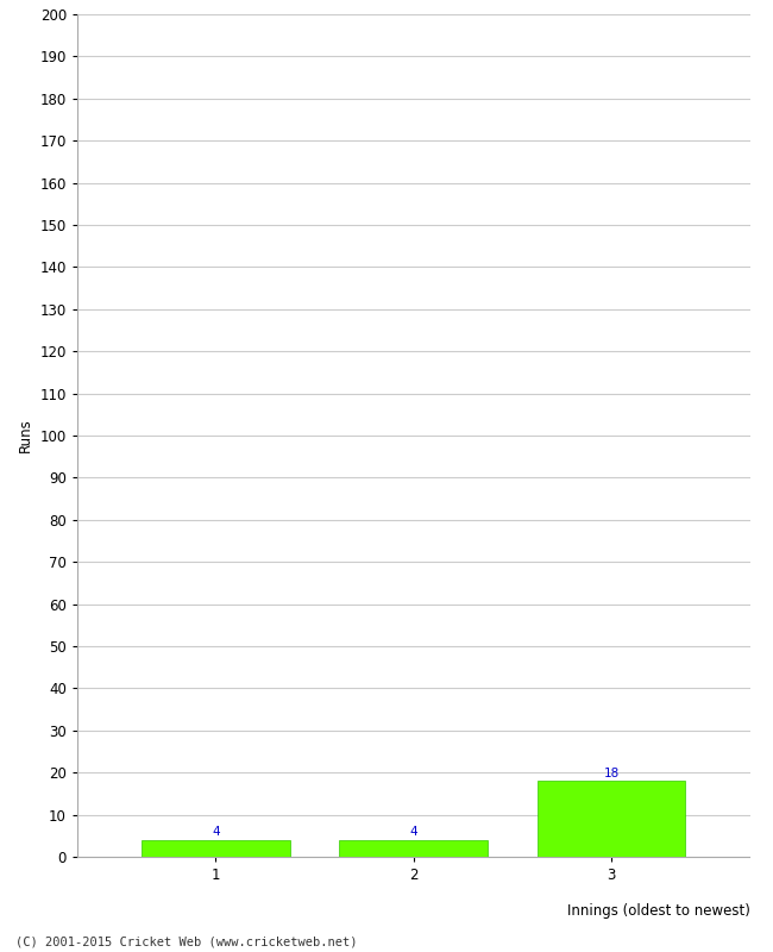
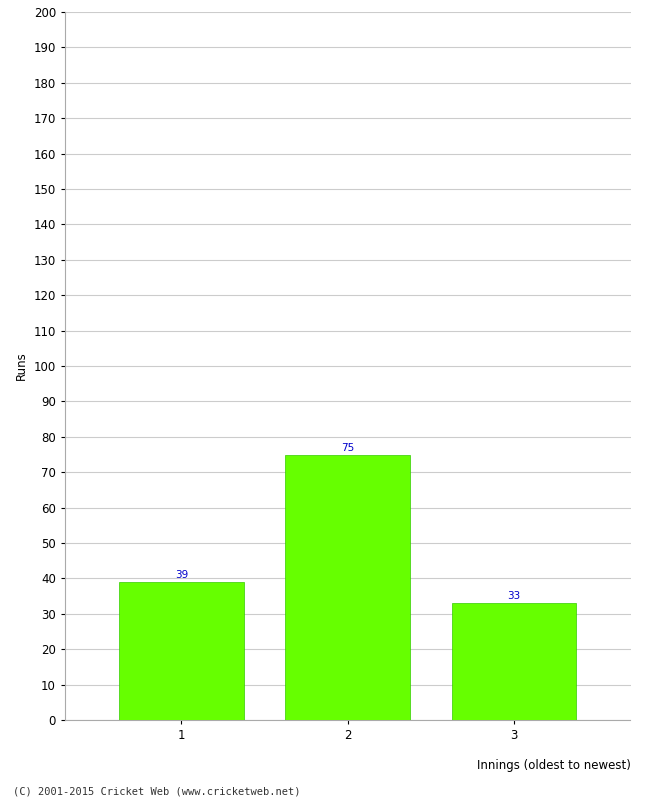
1: 4 -> 39
2: 4 -> 75
3: 18 -> 33
